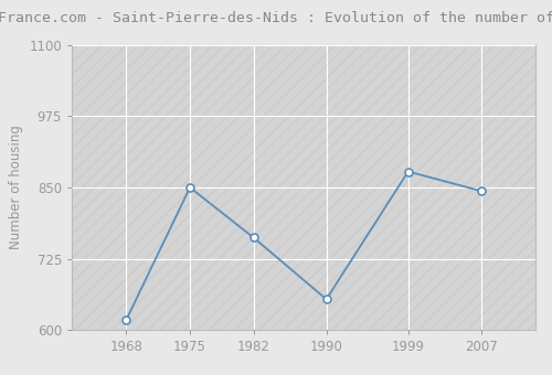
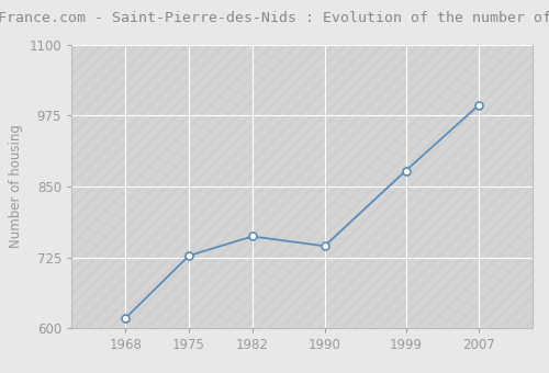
1975: 850 -> 728
1990: 654 -> 745
2007: 844 -> 993
